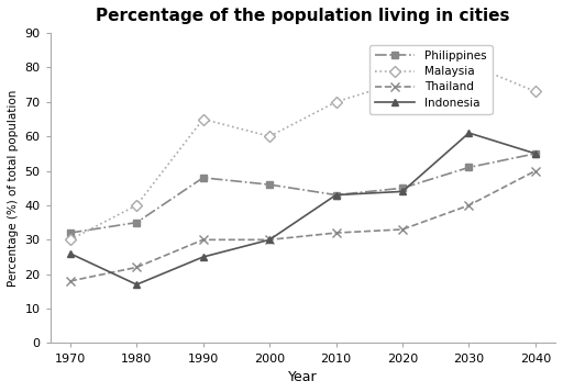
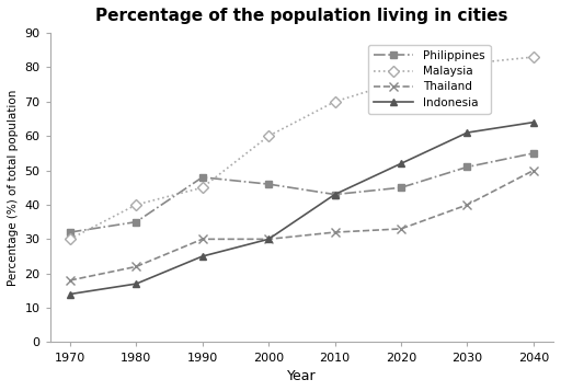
Indonesia/1970: 26 -> 14
Malaysia/1990: 65 -> 45
Indonesia/2020: 44 -> 52
Malaysia/2040: 73 -> 83
Indonesia/2040: 55 -> 64
